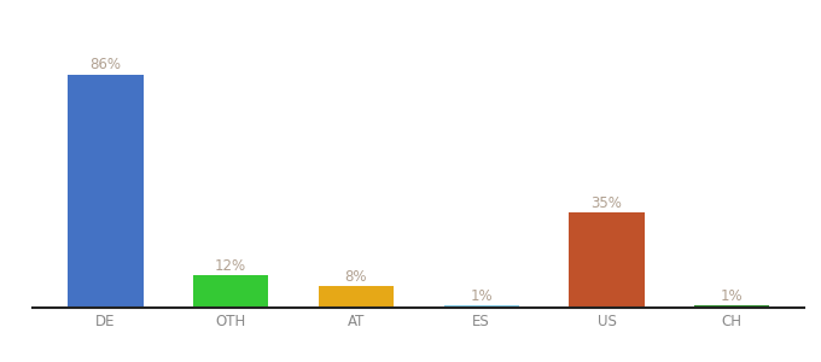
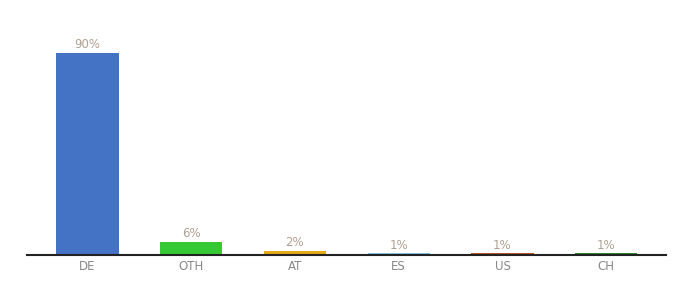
DE: 86% -> 90%
OTH: 12% -> 6%
AT: 8% -> 2%
US: 35% -> 1%
